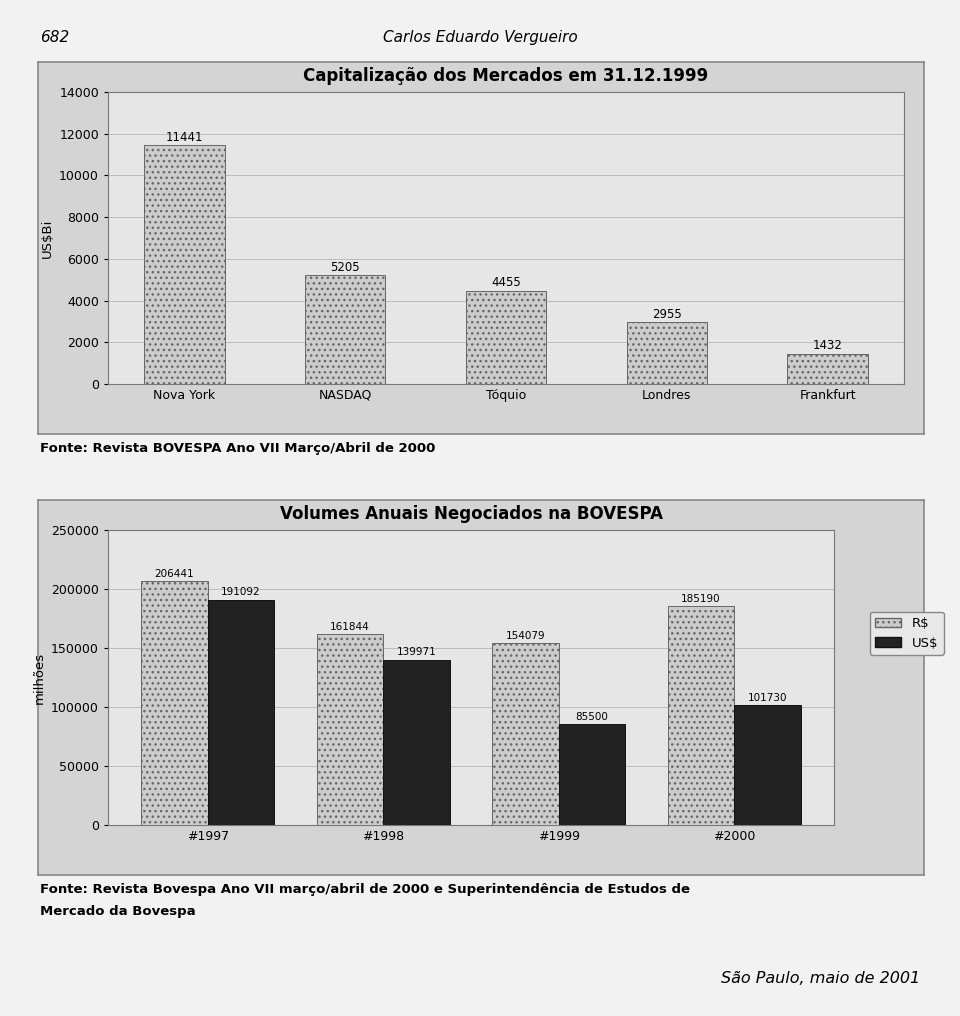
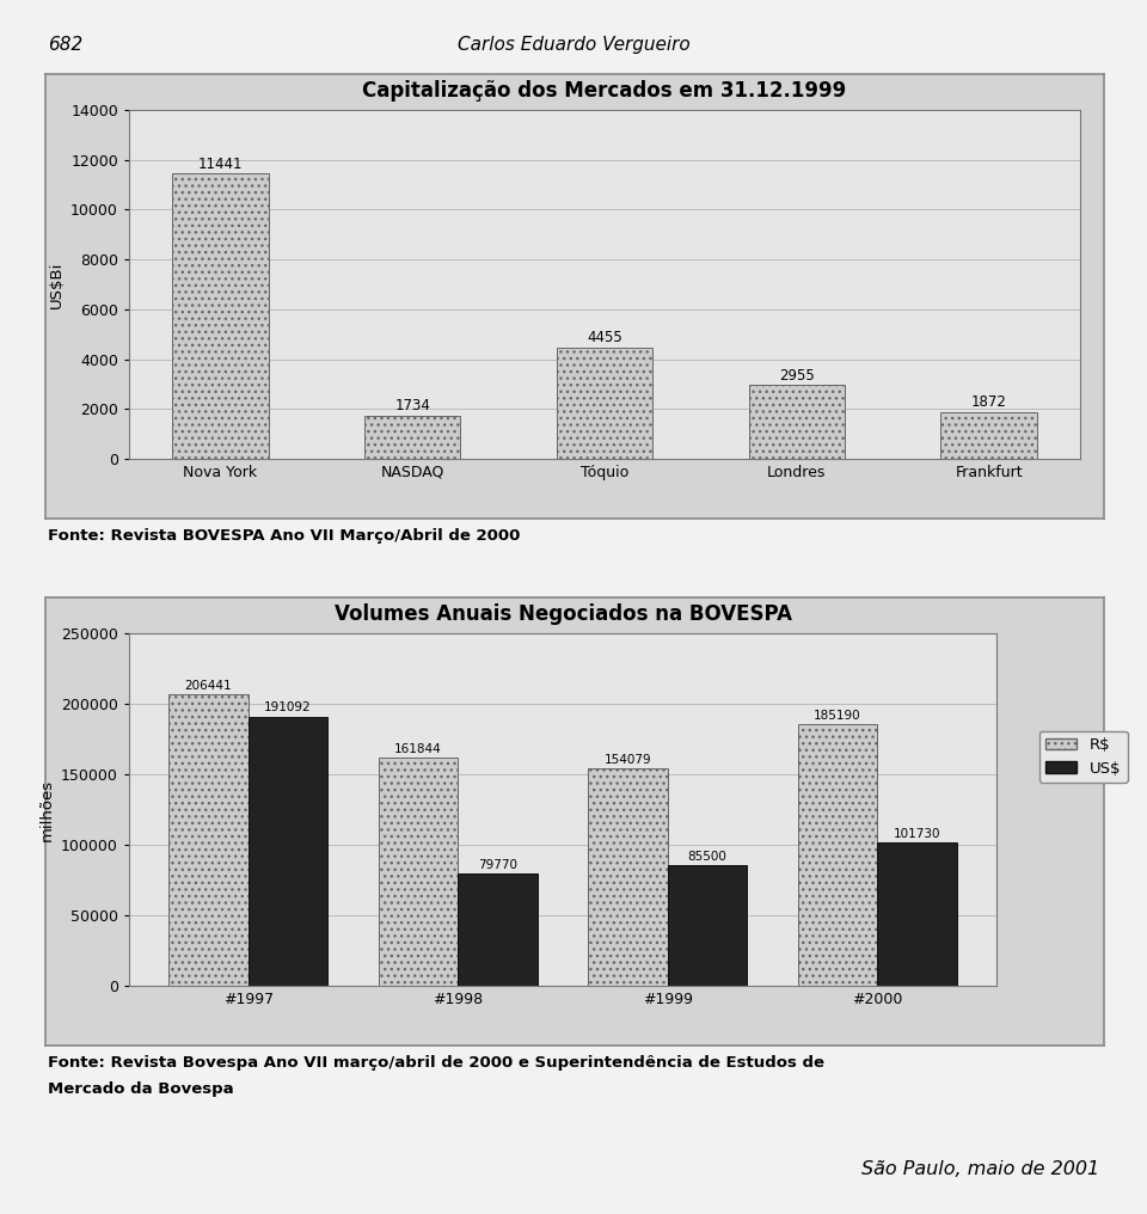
Capitalização dos Mercados em 31.12.1999/NASDAQ: 5205 -> 1734
Capitalização dos Mercados em 31.12.1999/Frankfurt: 1432 -> 1872
Volumes Anuais Negociados na BOVESPA/US$/#1998: 139971 -> 79770
